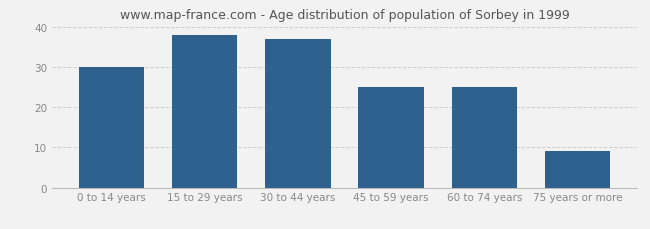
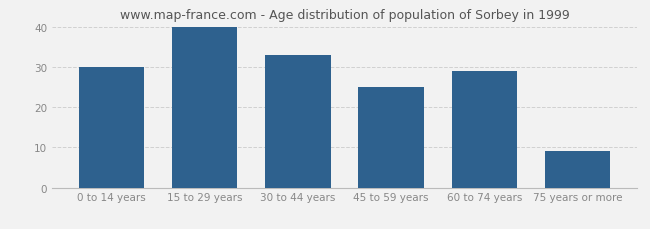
15 to 29 years: 38 -> 40
30 to 44 years: 37 -> 33
60 to 74 years: 25 -> 29
